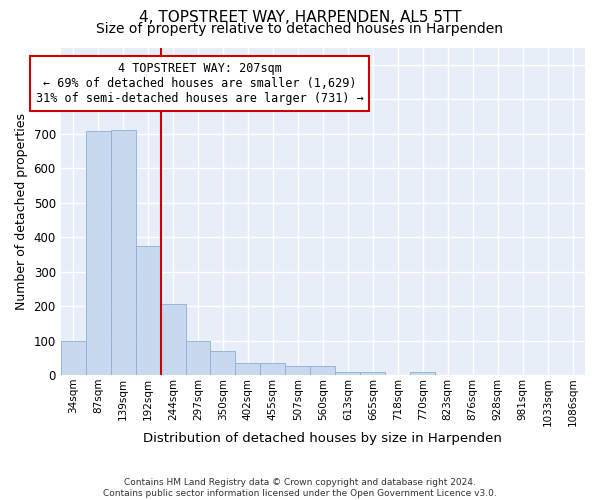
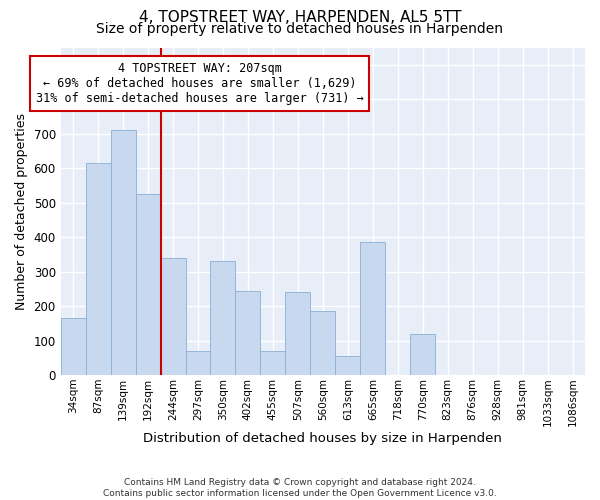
34sqm: 100 -> 165
87sqm: 707 -> 615
192sqm: 375 -> 525
244sqm: 205 -> 340
297sqm: 100 -> 70
350sqm: 70 -> 330
402sqm: 35 -> 245
455sqm: 35 -> 70
507sqm: 25 -> 240
560sqm: 25 -> 185
613sqm: 10 -> 55
665sqm: 10 -> 385
770sqm: 10 -> 120
